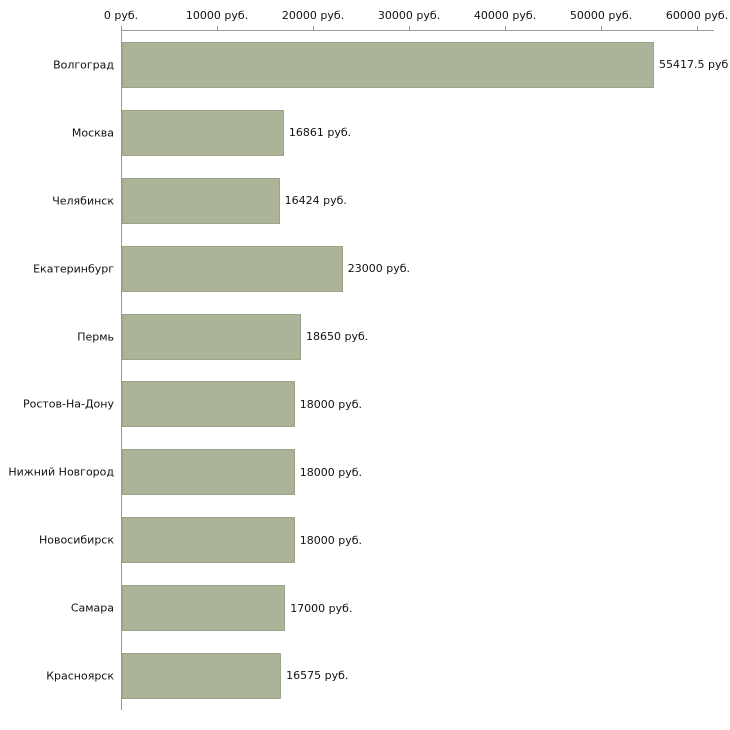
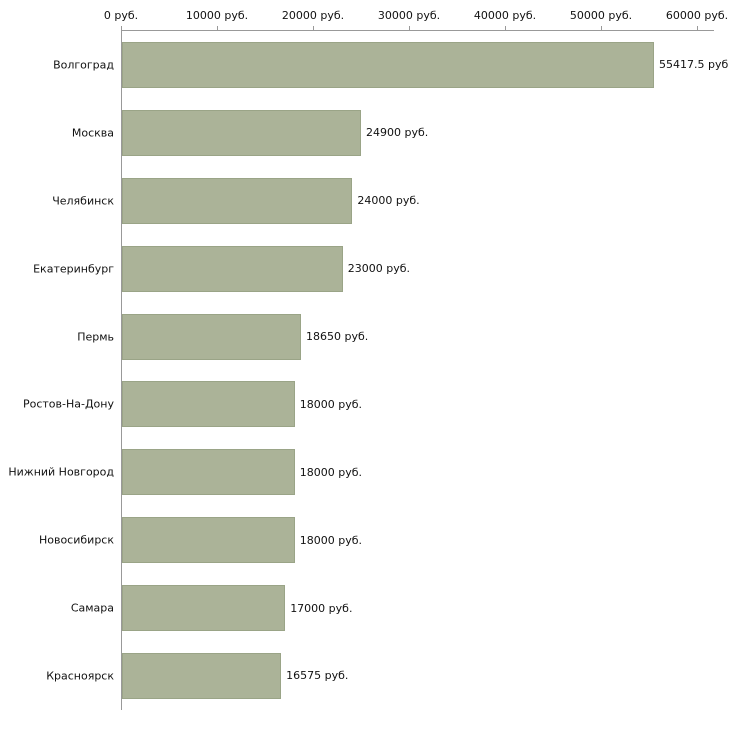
Москва: 16861 -> 24900
Челябинск: 16424 -> 24000
